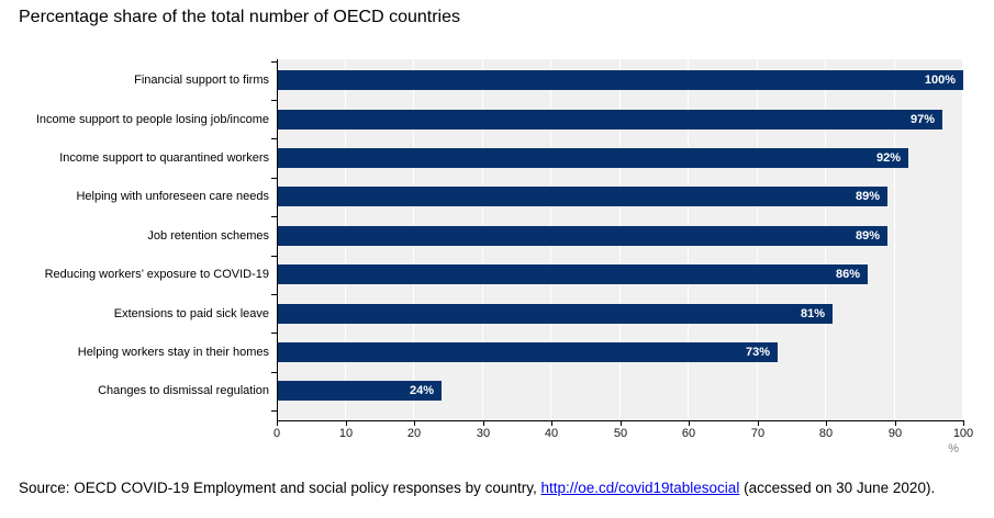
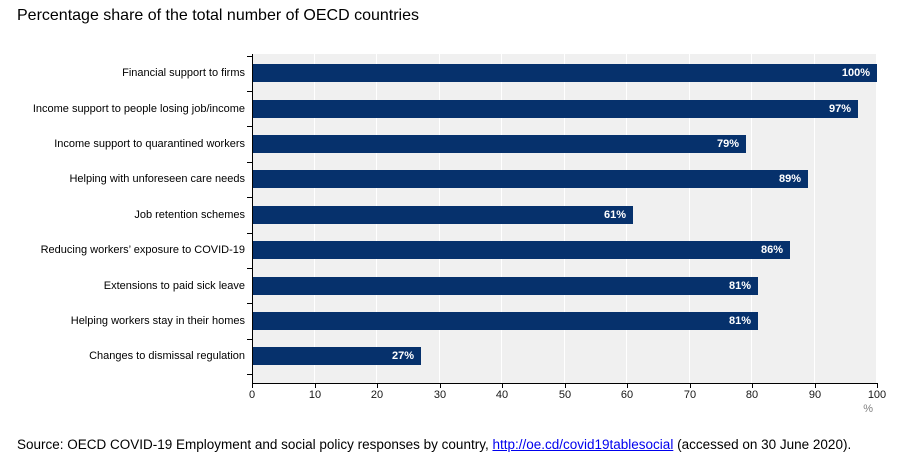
Income support to quarantined workers: 92% -> 79%
Job retention schemes: 89% -> 61%
Helping workers stay in their homes: 73% -> 81%
Changes to dismissal regulation: 24% -> 27%
